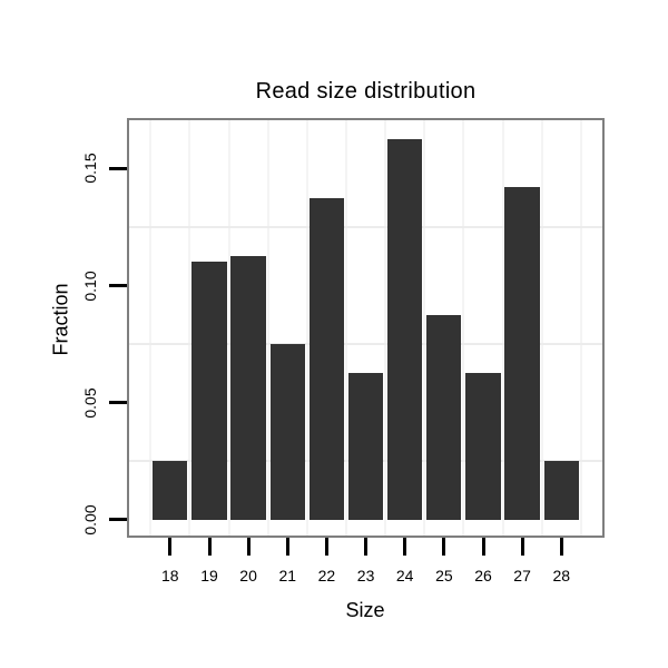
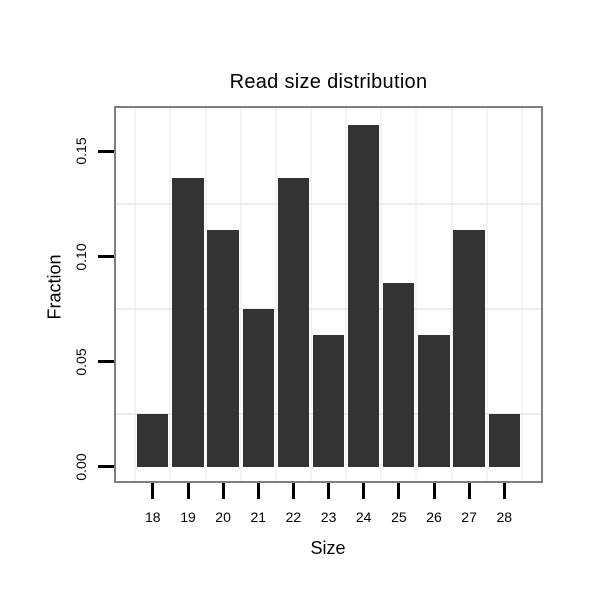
19: 0.110 -> 0.138
27: 0.142 -> 0.113
